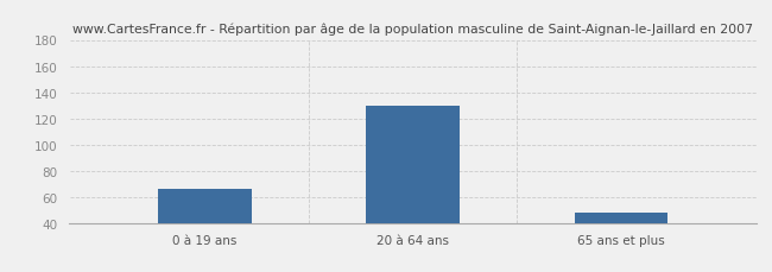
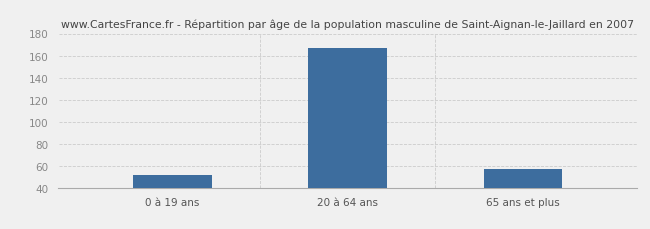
0 à 19 ans: 66 -> 51
20 à 64 ans: 130 -> 167
65 ans et plus: 48 -> 57
